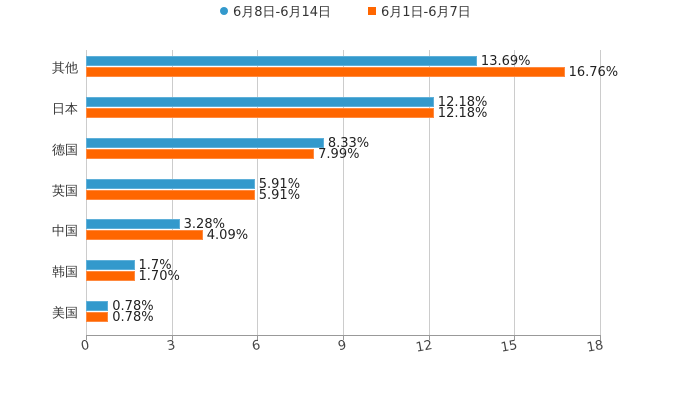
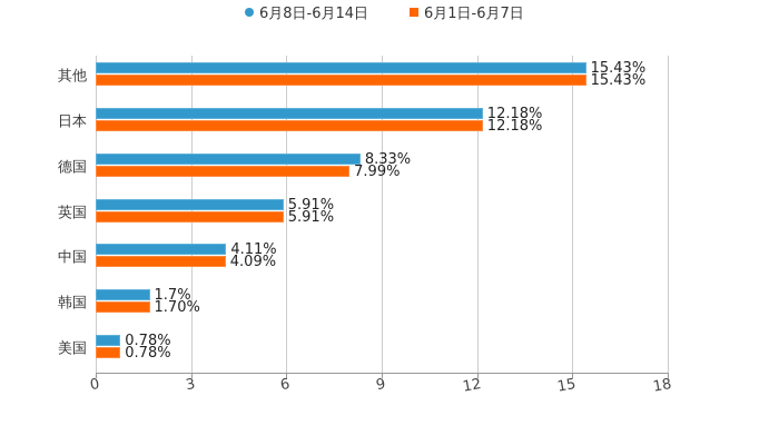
6月8日-6月14日/其他: 13.69% -> 15.43%
6月1日-6月7日/其他: 16.76% -> 15.43%
6月8日-6月14日/中国: 3.28% -> 4.11%
